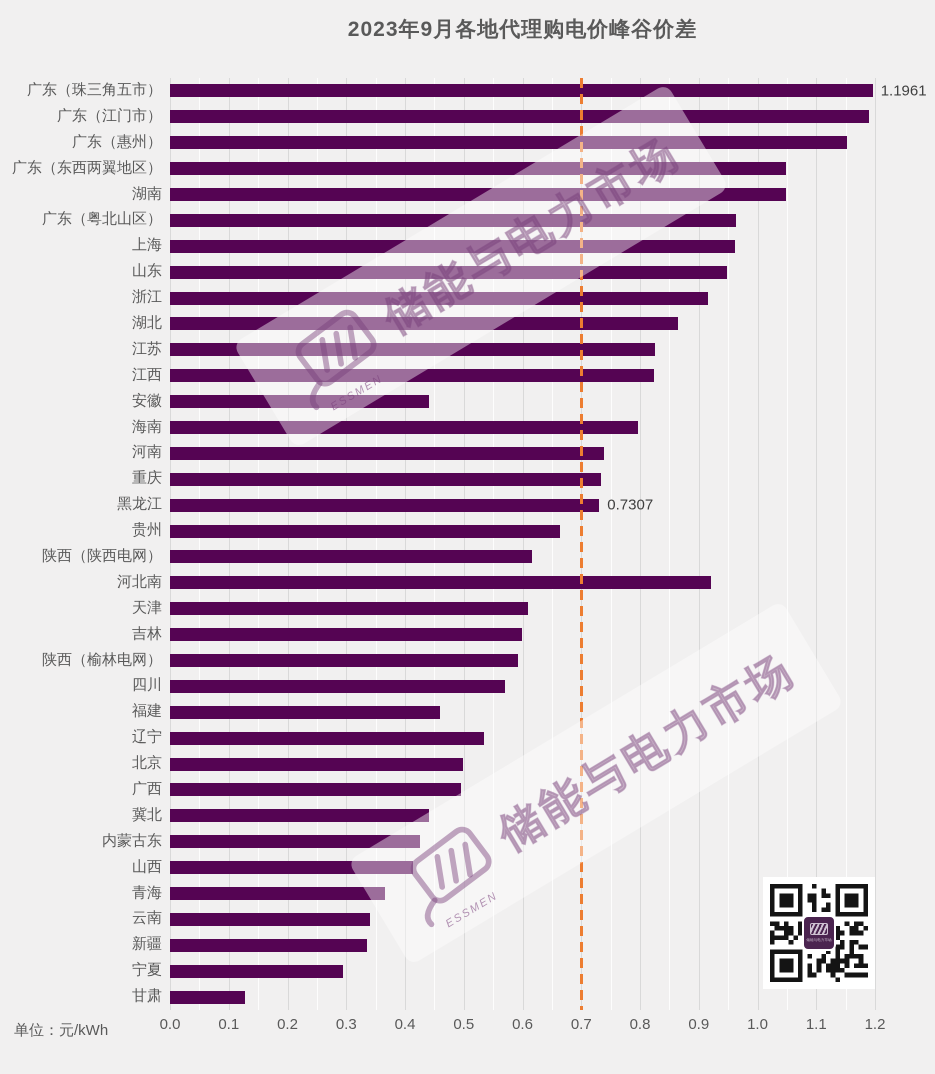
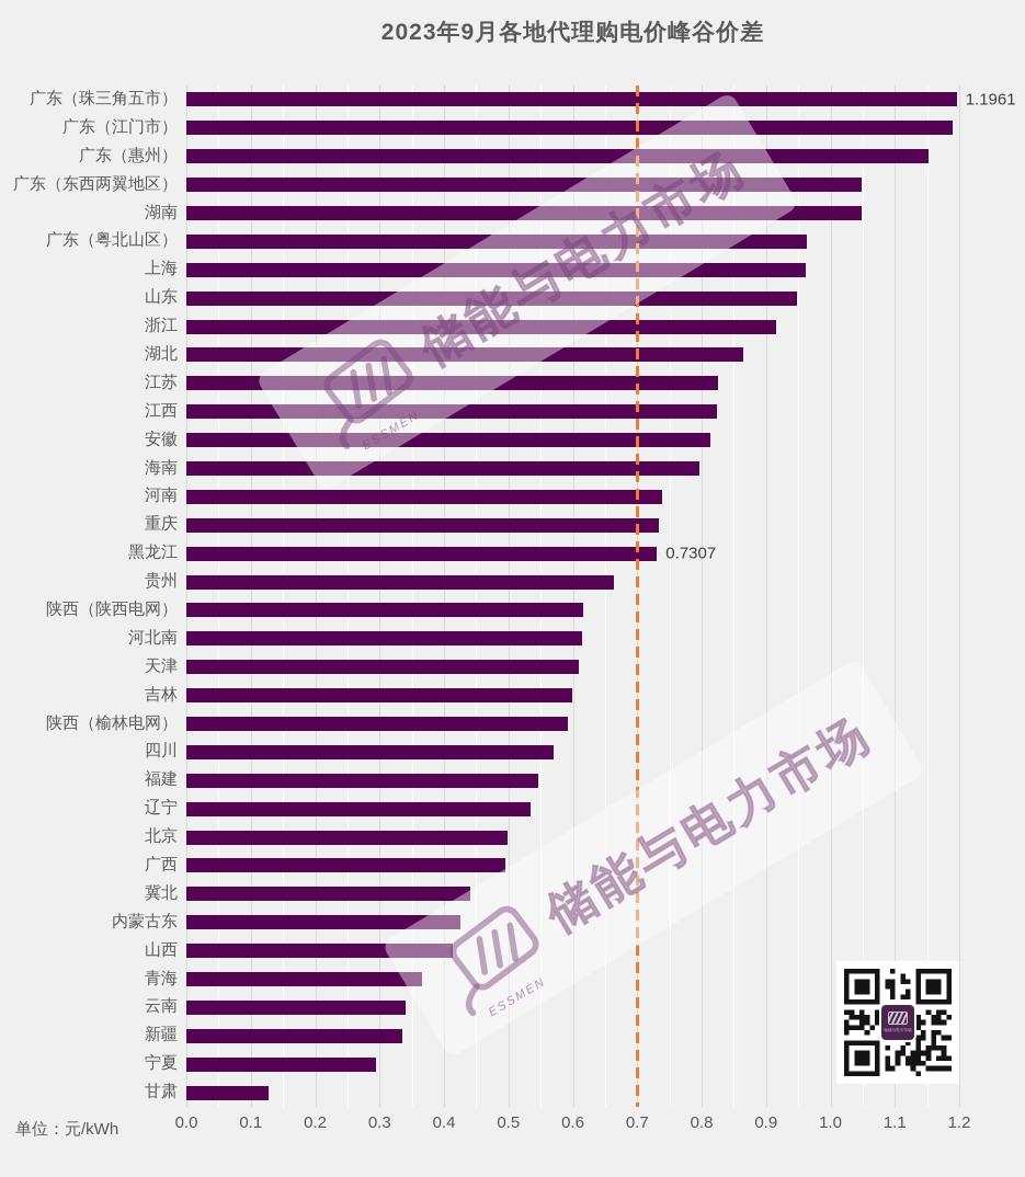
安徽: 0.44 -> 0.81
河北南: 0.92 -> 0.61
福建: 0.46 -> 0.55
